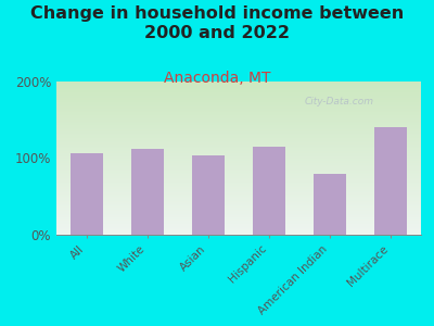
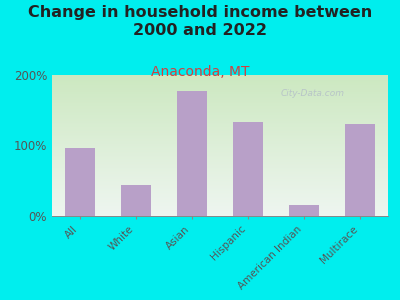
All: 106% -> 96%
White: 112% -> 44%
Asian: 103% -> 178%
Hispanic: 115% -> 134%
American Indian: 80% -> 16%
Multirace: 140% -> 130%
